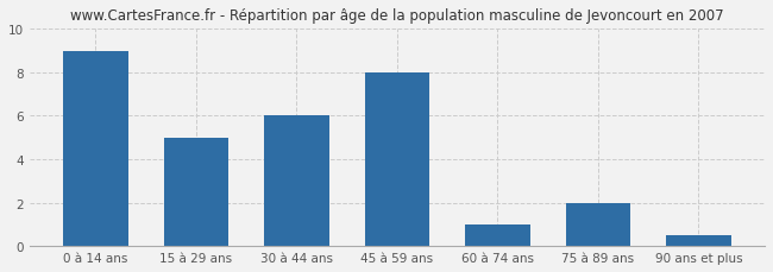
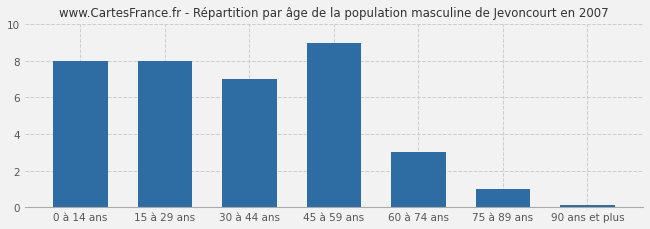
0 à 14 ans: 9.0 -> 8.0
15 à 29 ans: 5.0 -> 8.0
30 à 44 ans: 6.0 -> 7.0
45 à 59 ans: 8.0 -> 9.0
60 à 74 ans: 1.0 -> 3.0
75 à 89 ans: 2.0 -> 1.0
90 ans et plus: 0.5 -> 0.1
